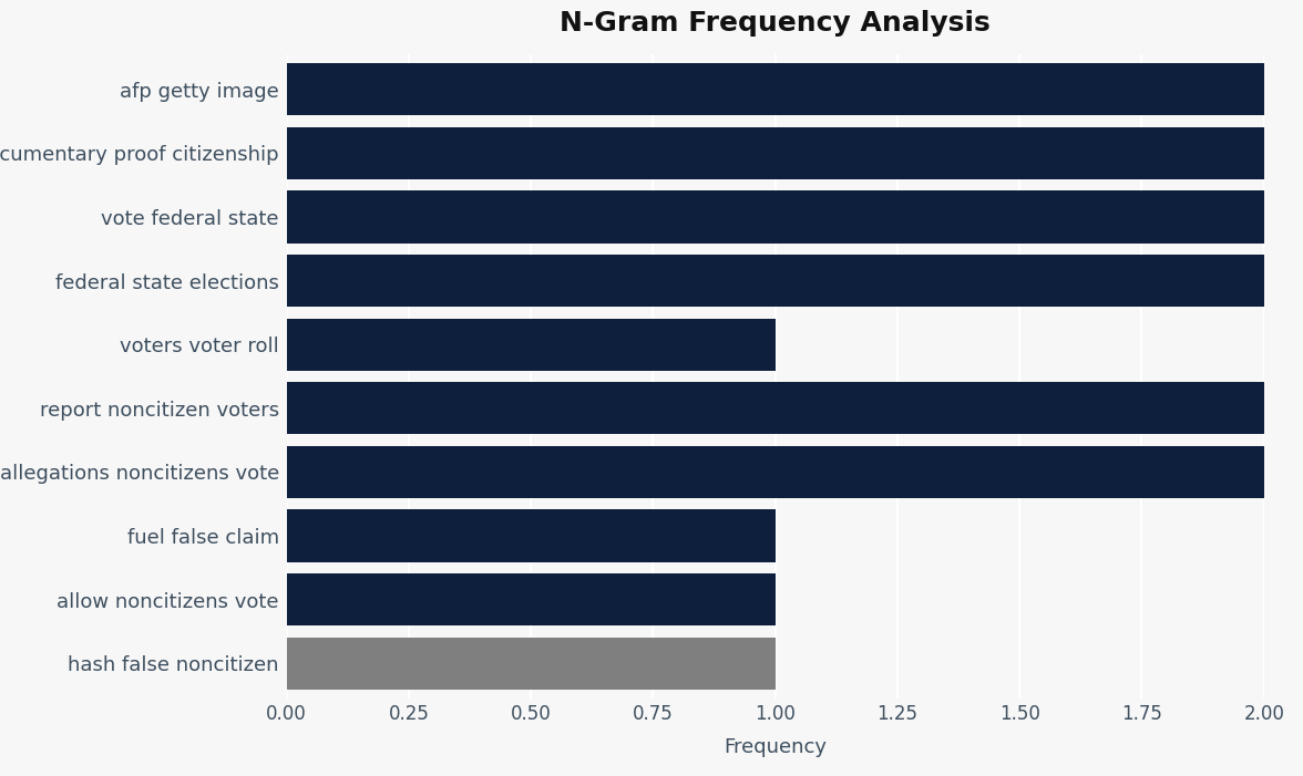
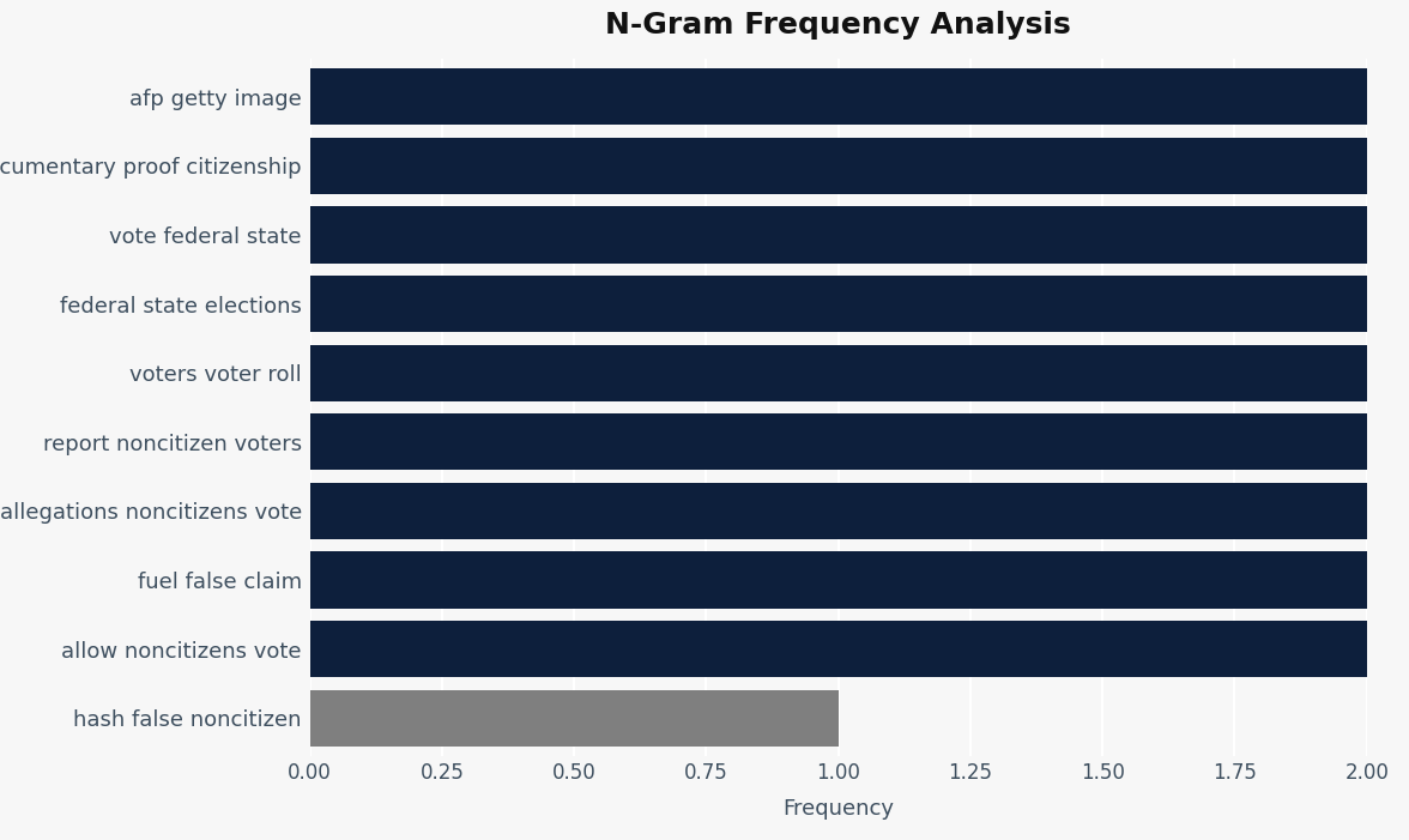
voters voter roll: 1 -> 2
fuel false claim: 1 -> 2
allow noncitizens vote: 1 -> 2
